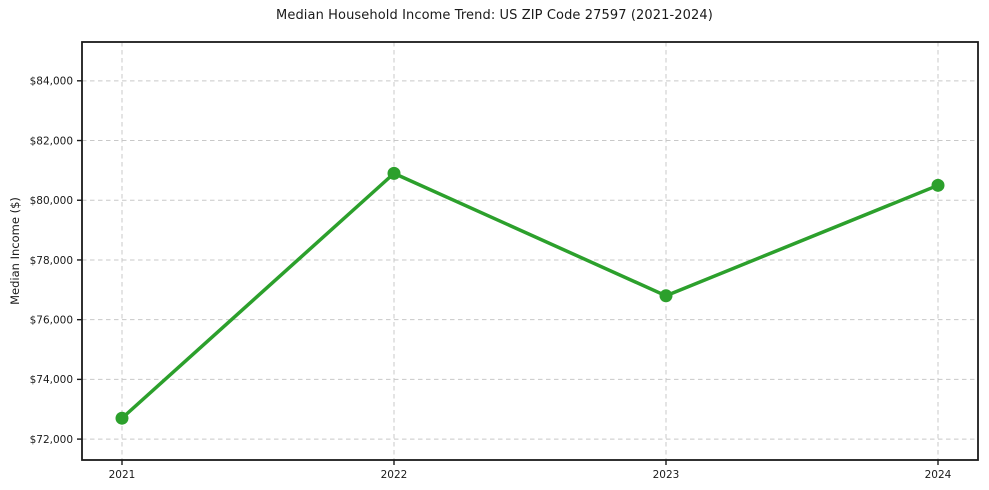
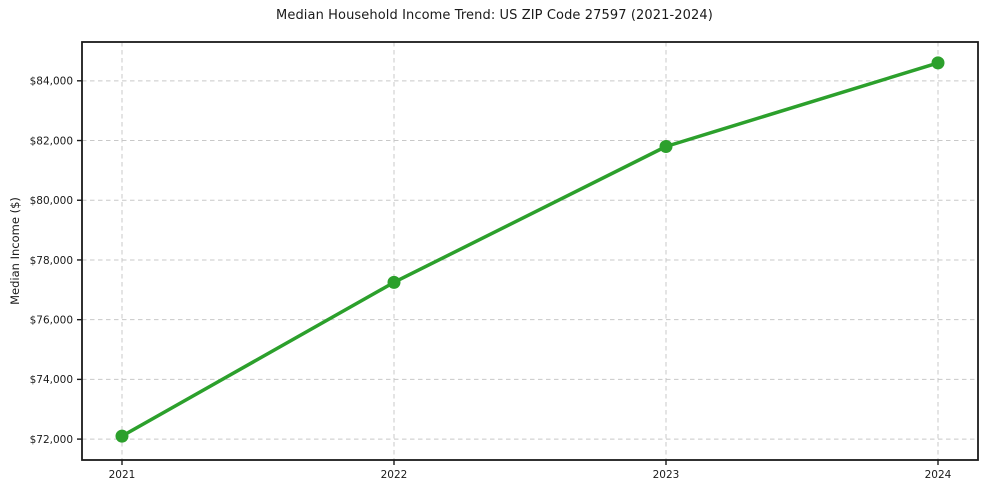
2021: $72700 -> $72100
2022: $80900 -> $77200
2023: $76800 -> $81800
2024: $80500 -> $84600
